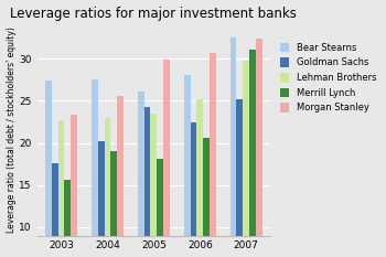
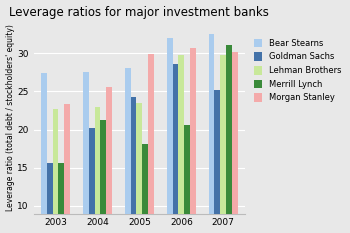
Goldman Sachs/2003: 17.6 -> 15.6
Merrill Lynch/2004: 19.0 -> 21.2
Bear Stearns/2005: 26.1 -> 28.0
Bear Stearns/2006: 28.0 -> 32.0
Goldman Sachs/2006: 22.4 -> 28.6
Lehman Brothers/2006: 25.2 -> 29.8
Morgan Stanley/2007: 32.4 -> 30.2
